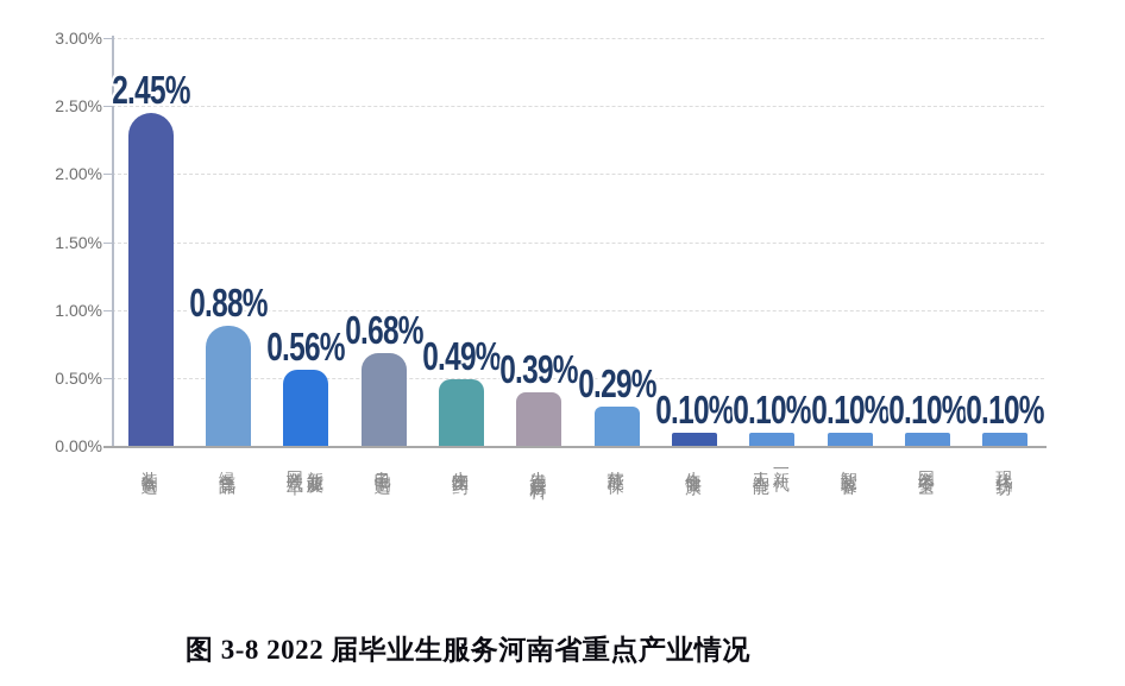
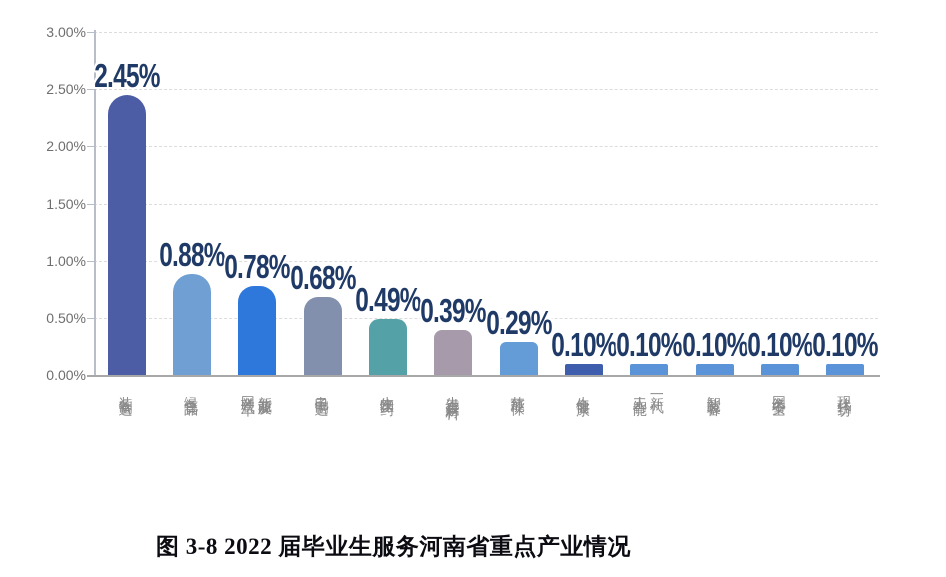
新能源及网联汽车: 0.56% -> 0.78%
